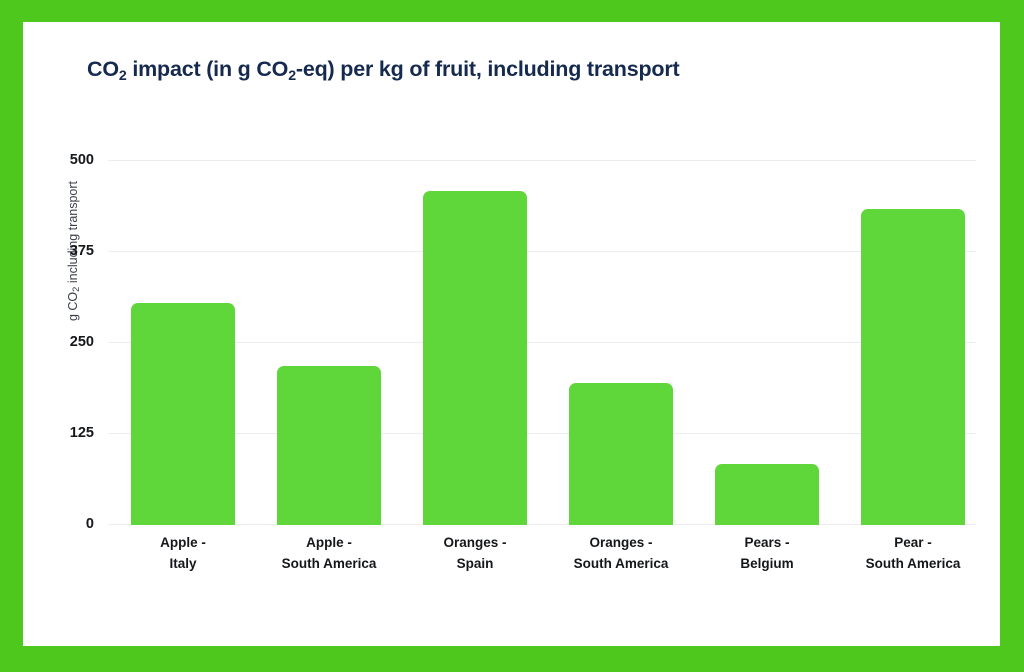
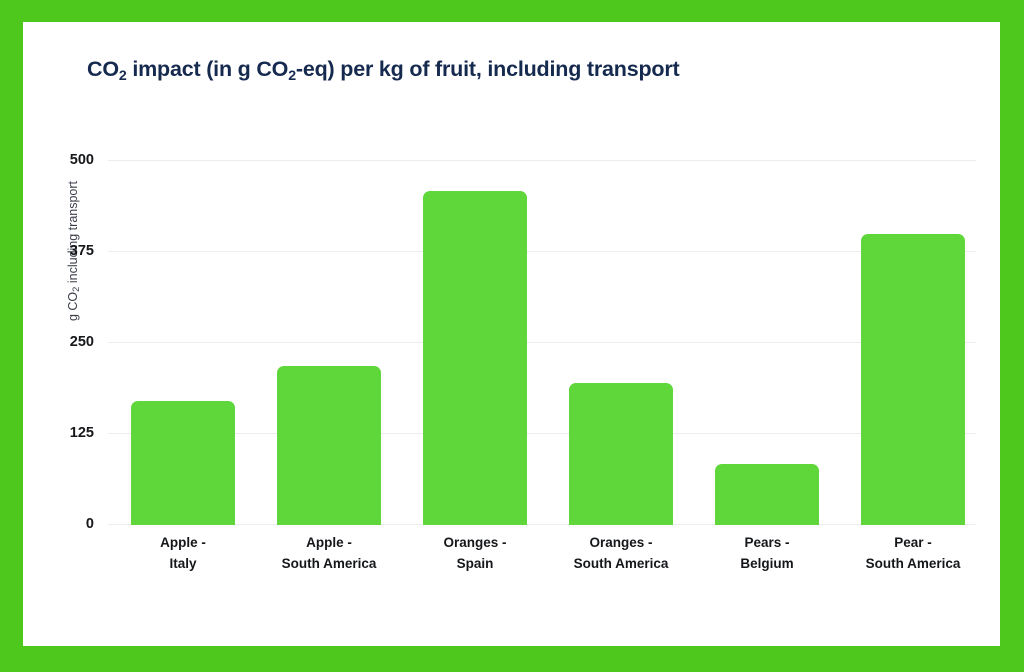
Apple - Italy: 300 -> 170
Pear - South America: 430 -> 400
